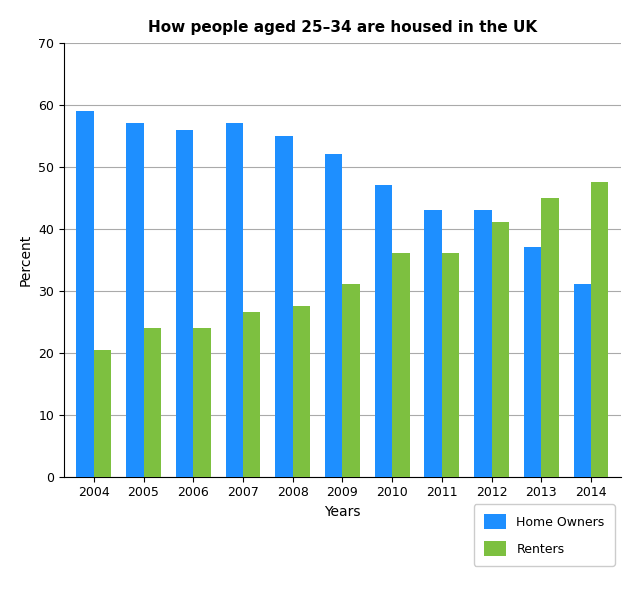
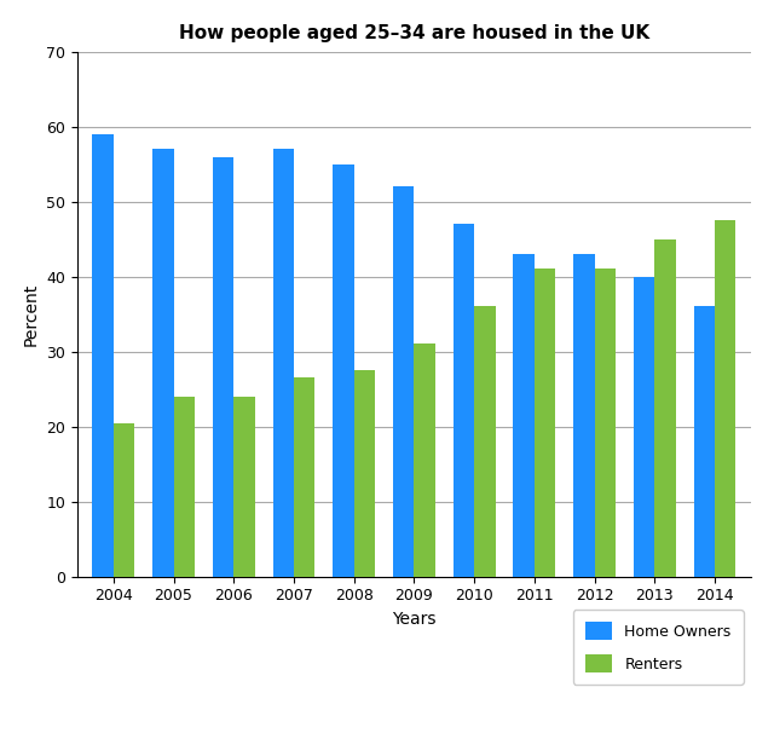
Renters/2011: 36.0 -> 41.0
Home Owners/2013: 37 -> 40
Home Owners/2014: 31 -> 36
